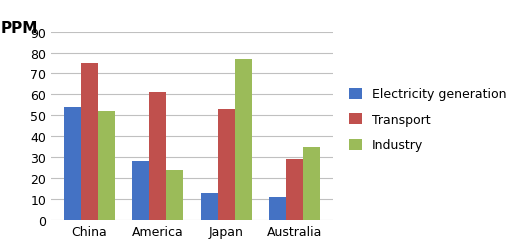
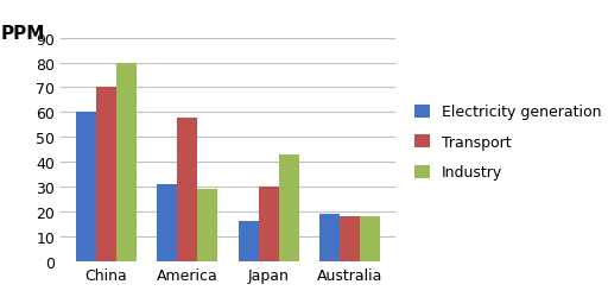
Electricity generation/China: 54 -> 60
Transport/China: 75 -> 70
Industry/China: 52 -> 80
Electricity generation/America: 28 -> 31
Transport/America: 61 -> 58
Industry/America: 24 -> 29
Electricity generation/Japan: 13 -> 16
Transport/Japan: 53 -> 30
Industry/Japan: 77 -> 43
Electricity generation/Australia: 11 -> 19
Transport/Australia: 29 -> 18
Industry/Australia: 35 -> 18
